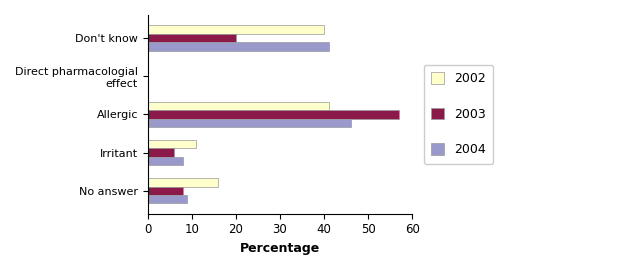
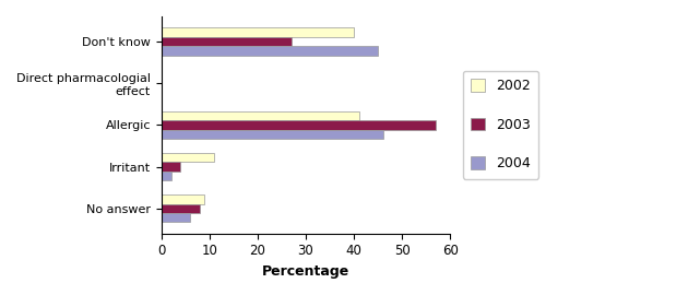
2003/Don't know: 20 -> 27
2004/Don't know: 41 -> 45
2003/Irritant: 6 -> 4
2004/Irritant: 8 -> 2
2002/No answer: 16 -> 9
2004/No answer: 9 -> 6
